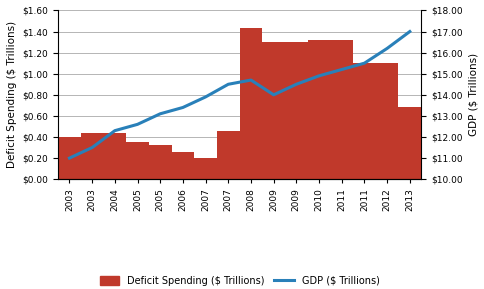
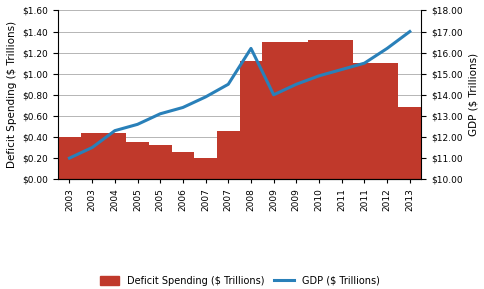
Deficit Spending ($ Trillions)/2008: $1.43 -> $1.12
GDP ($ Trillions)/2008: $14.7 -> $16.2
